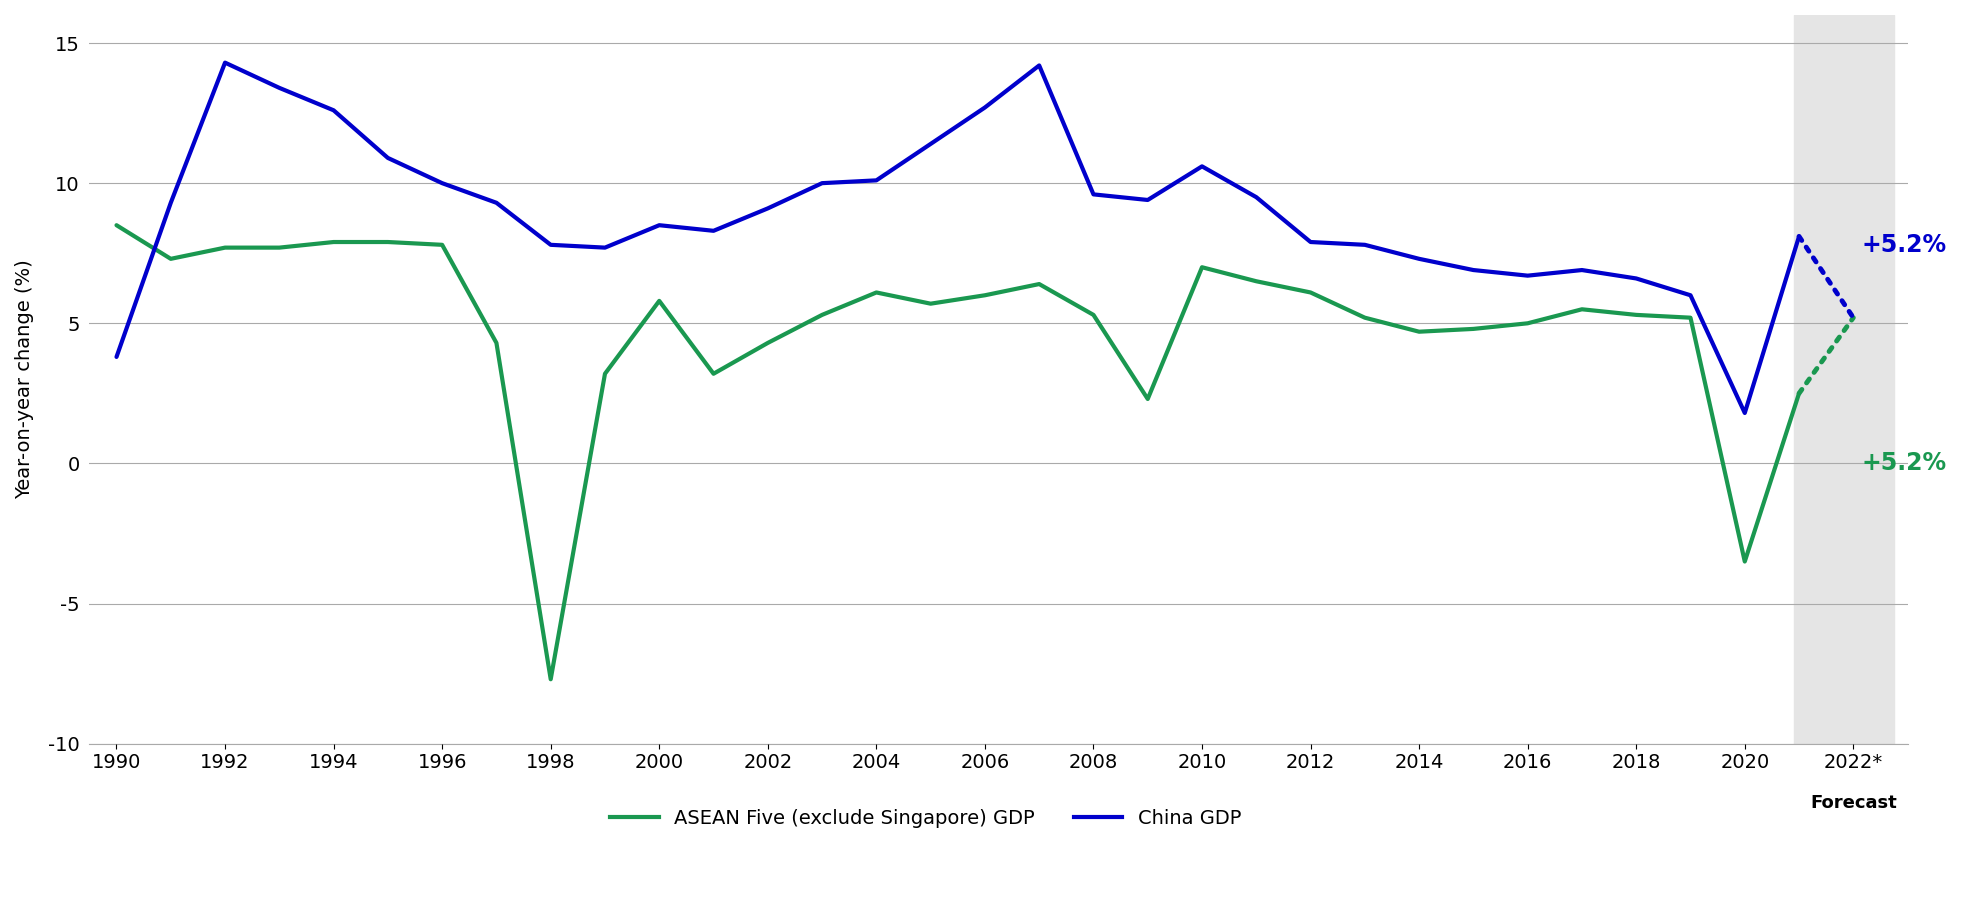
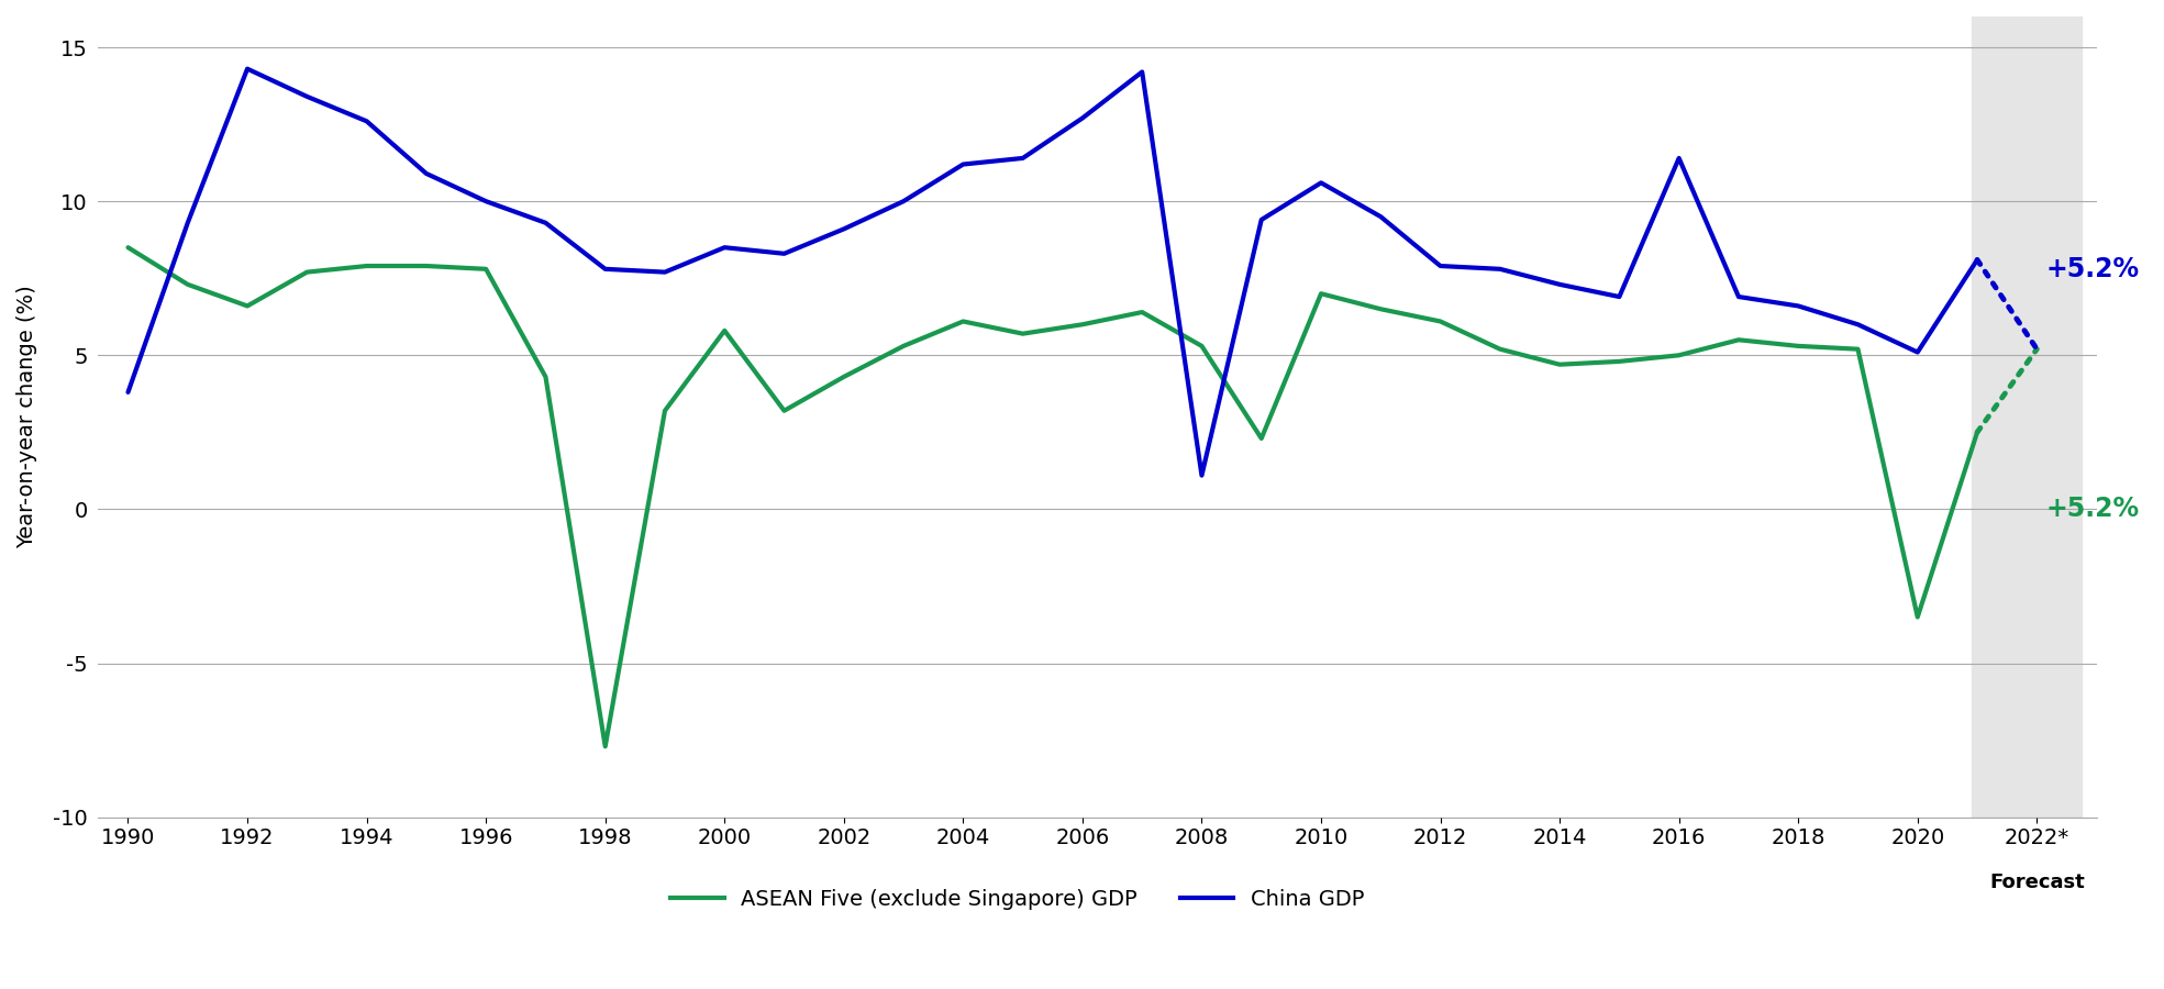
ASEAN Five (exclude Singapore) GDP/1992: 7.7 -> 6.6
China GDP/2004: 10.1 -> 11.2
China GDP/2008: 9.6 -> 1.1
China GDP/2016: 6.7 -> 11.4
China GDP/2020: 1.8 -> 5.1
